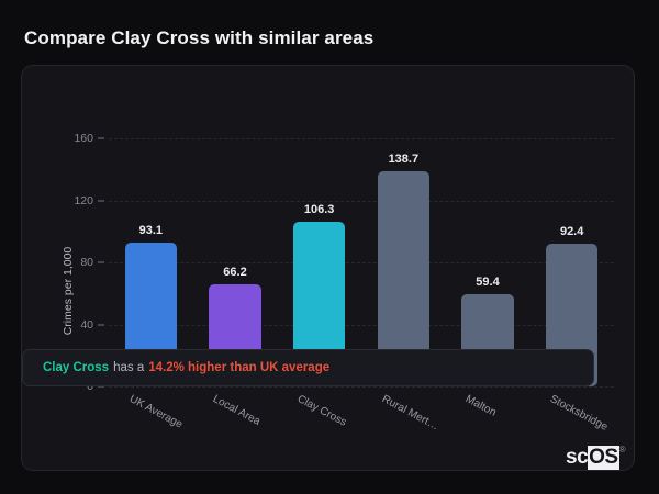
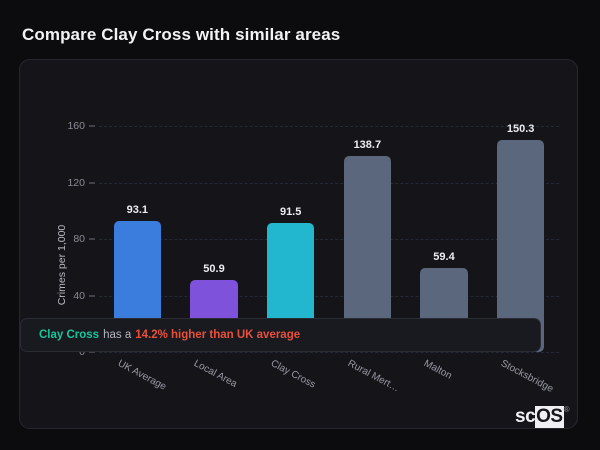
Local Area: 66.2 -> 50.9
Clay Cross: 106.3 -> 91.5
Stocksbridge: 92.4 -> 150.3
